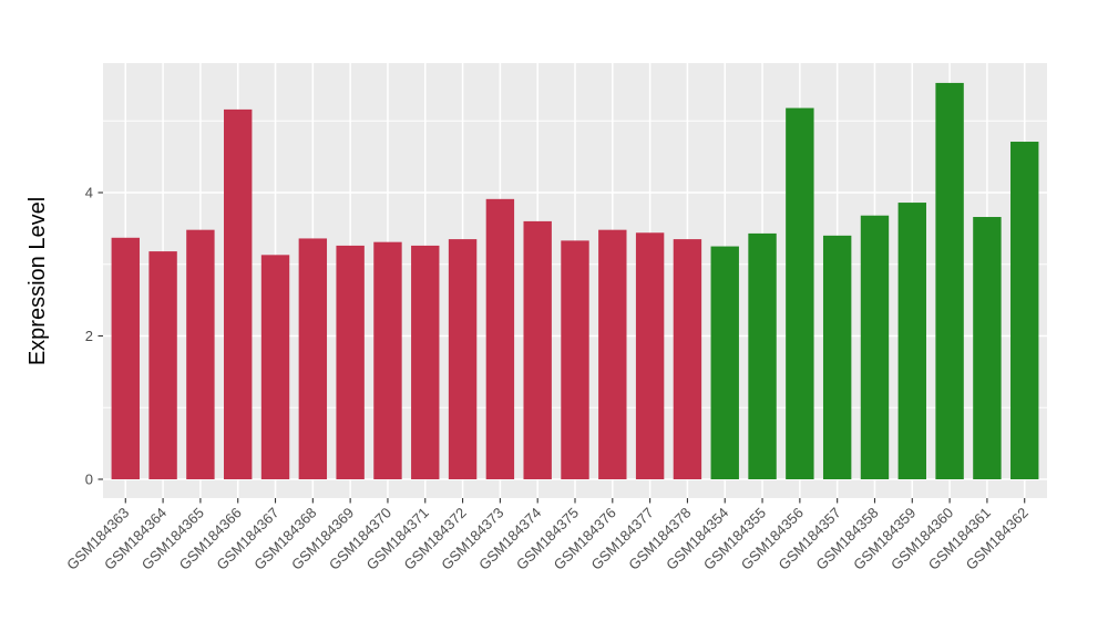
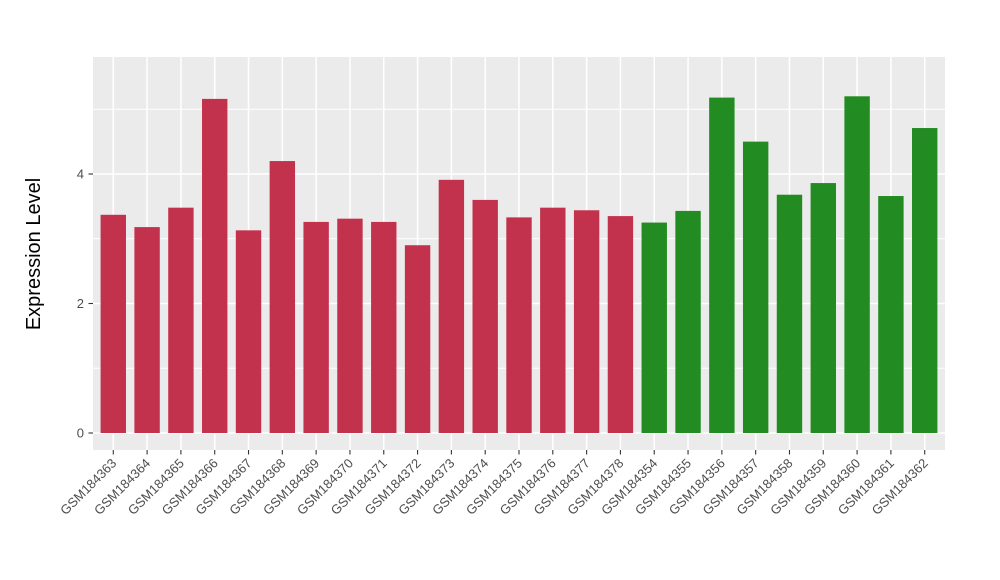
GSM184368: 3.4 -> 4.2
GSM184372: 3.4 -> 2.9
GSM184357: 3.4 -> 4.5
GSM184360: 5.5 -> 5.2
